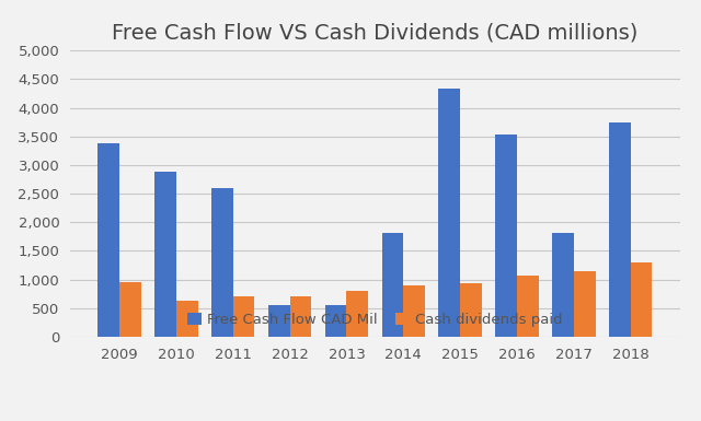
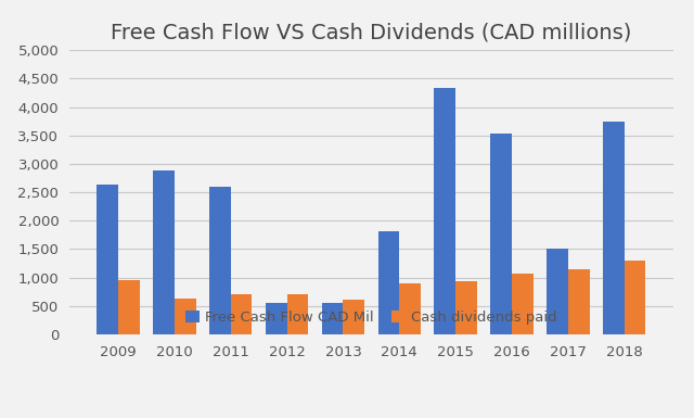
Free Cash Flow CAD Mil/2009: 3,380 -> 2,640
Cash dividends paid/2013: 800 -> 620
Free Cash Flow CAD Mil/2017: 1,820 -> 1,500
